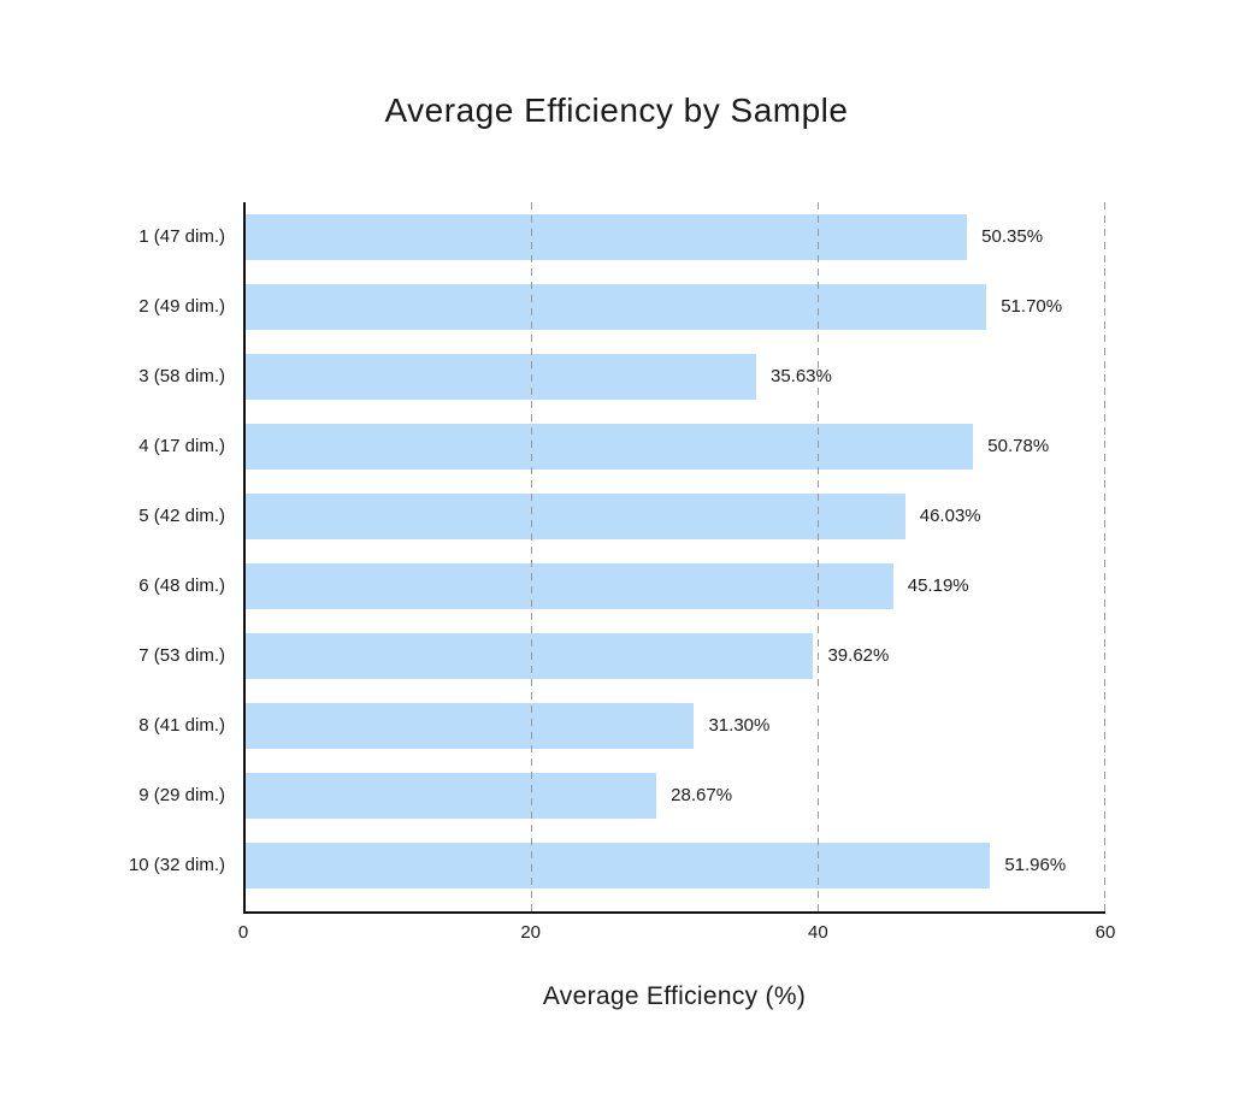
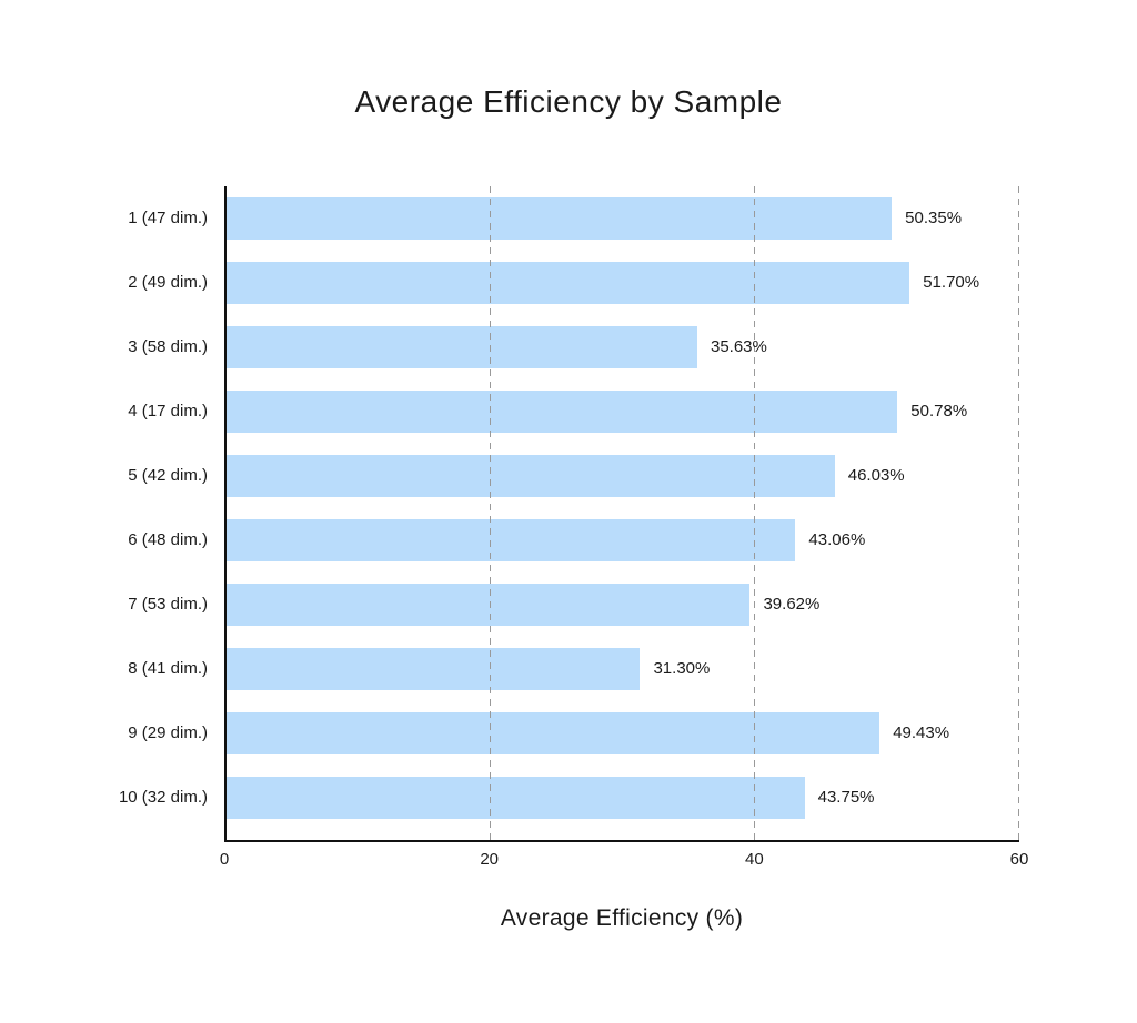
6 (48 dim.): 45.19% -> 43.06%
9 (29 dim.): 28.67% -> 49.43%
10 (32 dim.): 51.96% -> 43.75%
